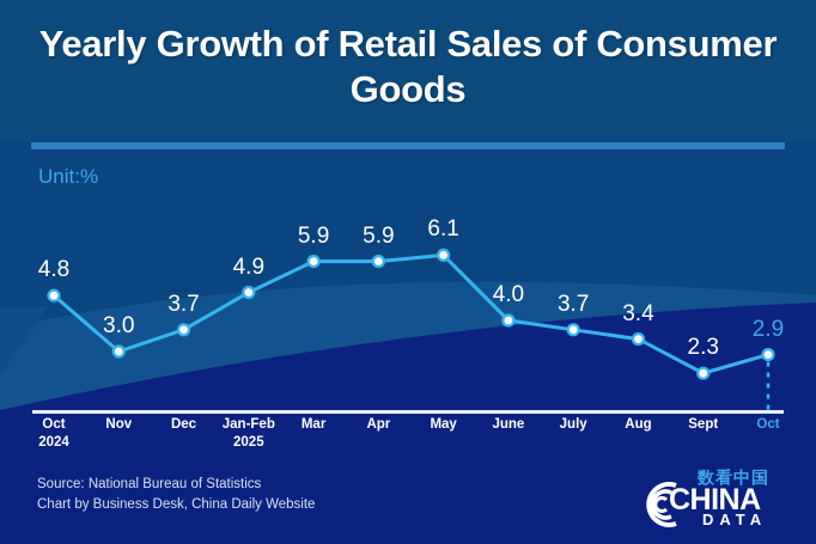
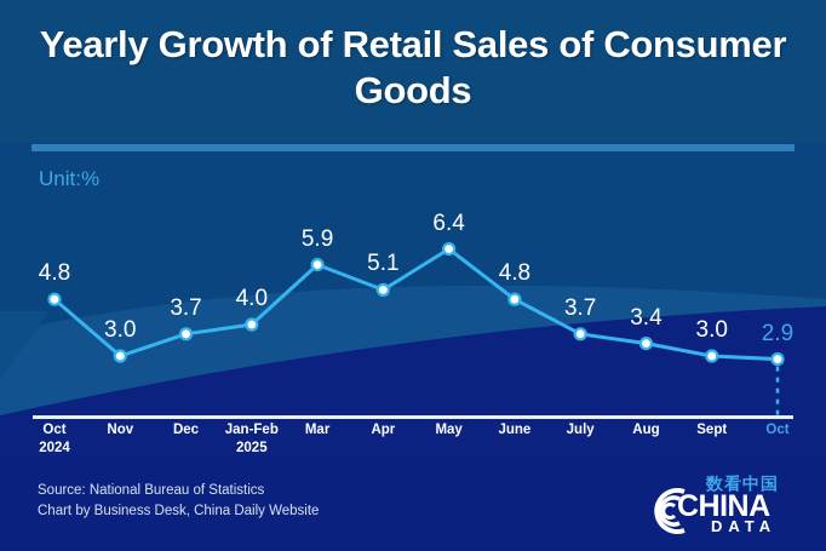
Jan-Feb 2025: 4.9 -> 4.0
Apr: 5.9 -> 5.1
May: 6.1 -> 6.4
June: 4.0 -> 4.8
Sept: 2.3 -> 3.0
